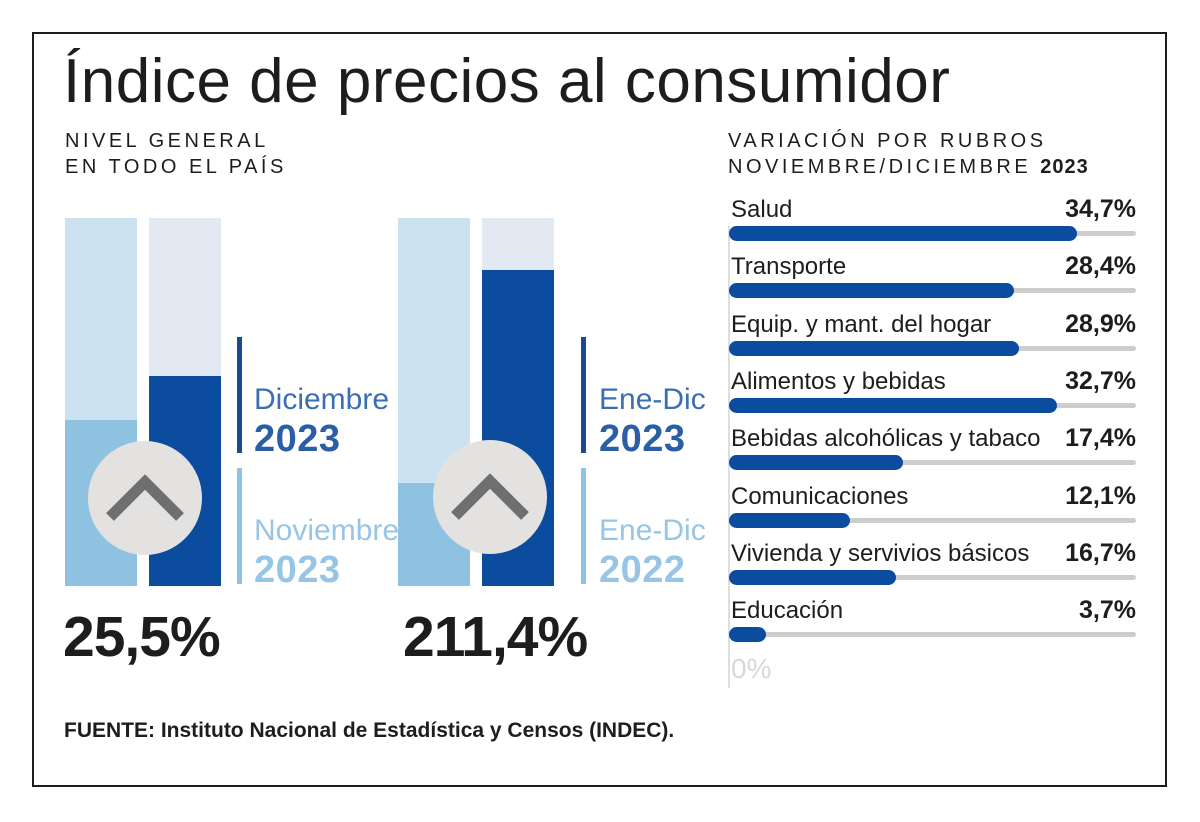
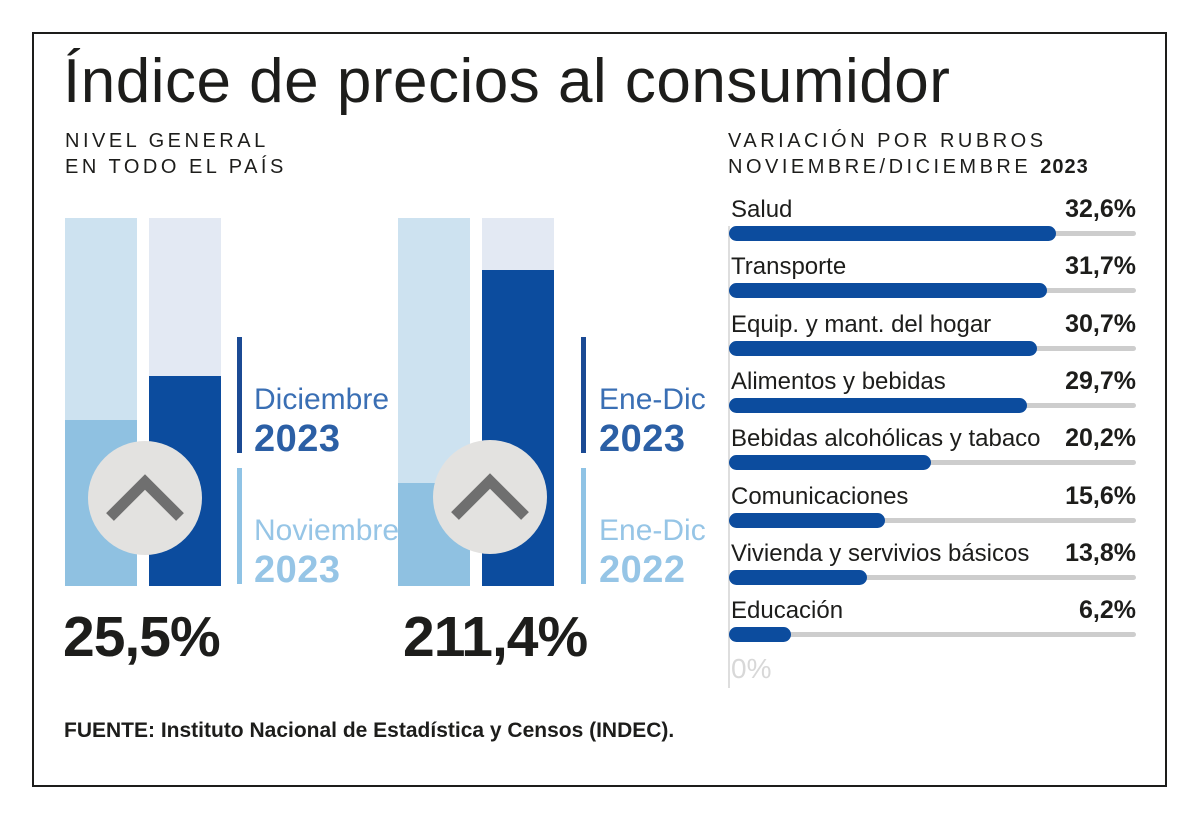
VARIACIÓN POR RUBROS NOVIEMBRE/DICIEMBRE 2023/Salud: 34,7% -> 32,6%
VARIACIÓN POR RUBROS NOVIEMBRE/DICIEMBRE 2023/Transporte: 28,4% -> 31,7%
VARIACIÓN POR RUBROS NOVIEMBRE/DICIEMBRE 2023/Equip. y mant. del hogar: 28,9% -> 30,7%
VARIACIÓN POR RUBROS NOVIEMBRE/DICIEMBRE 2023/Alimentos y bebidas: 32,7% -> 29,7%
VARIACIÓN POR RUBROS NOVIEMBRE/DICIEMBRE 2023/Bebidas alcohólicas y tabaco: 17,4% -> 20,2%
VARIACIÓN POR RUBROS NOVIEMBRE/DICIEMBRE 2023/Comunicaciones: 12,1% -> 15,6%
VARIACIÓN POR RUBROS NOVIEMBRE/DICIEMBRE 2023/Vivienda y servivios básicos: 16,7% -> 13,8%
VARIACIÓN POR RUBROS NOVIEMBRE/DICIEMBRE 2023/Educación: 3,7% -> 6,2%
